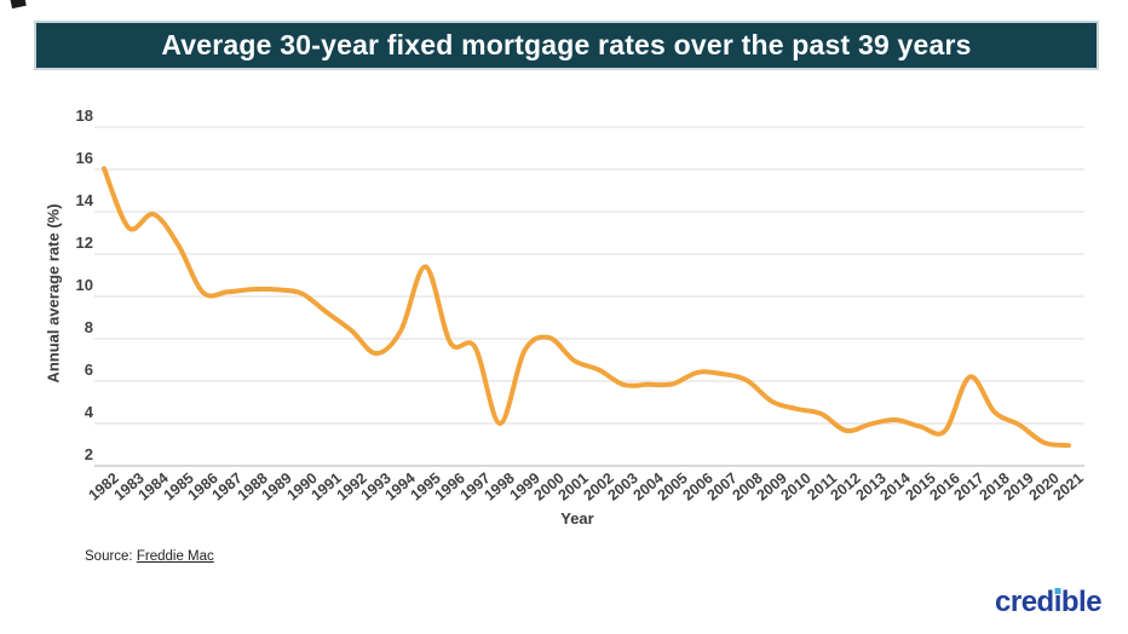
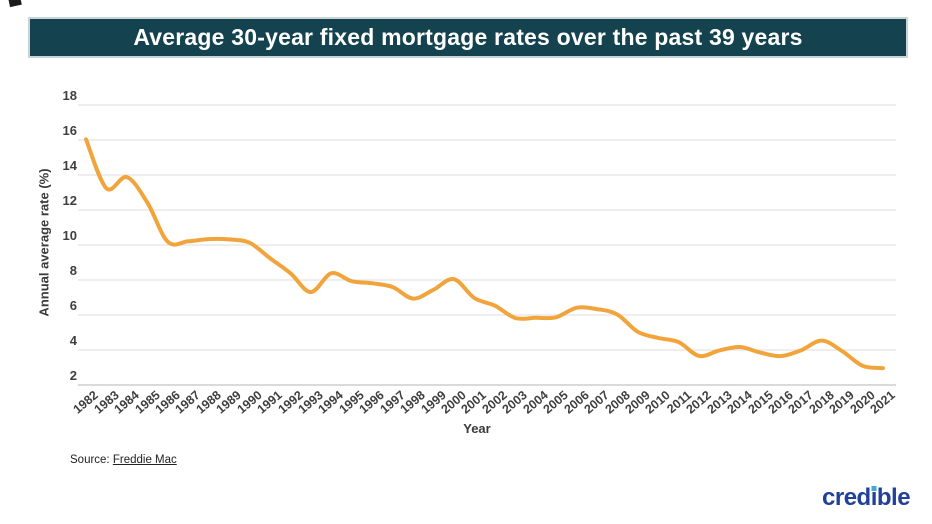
1995: 11.4 -> 7.9
1998: 4.0 -> 6.9
2017: 6.2 -> 4.0
